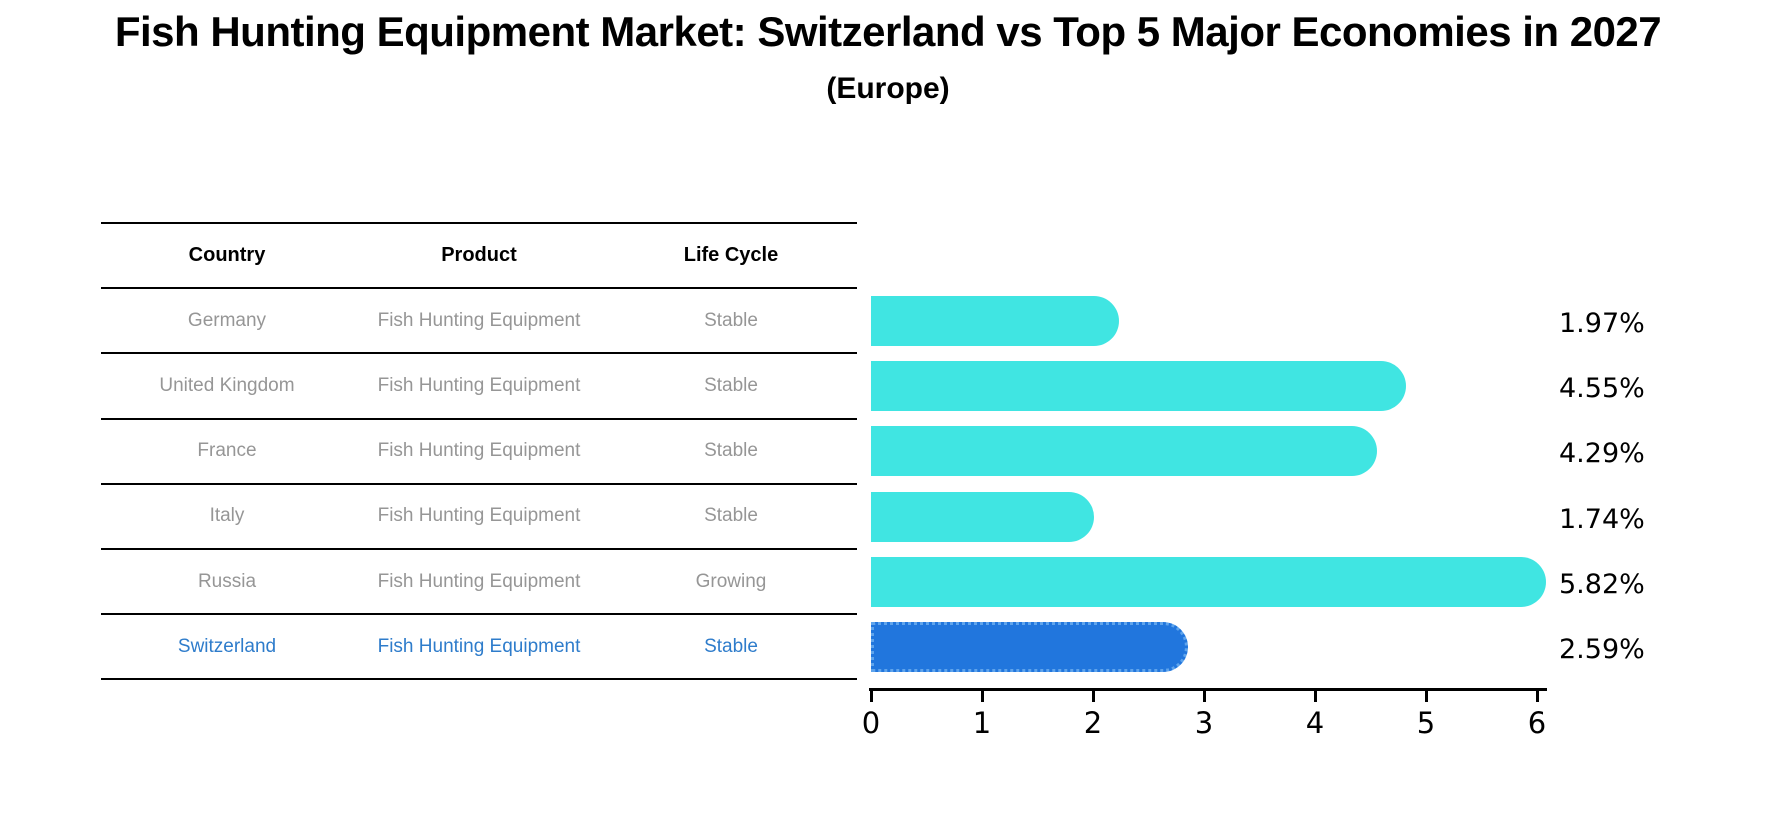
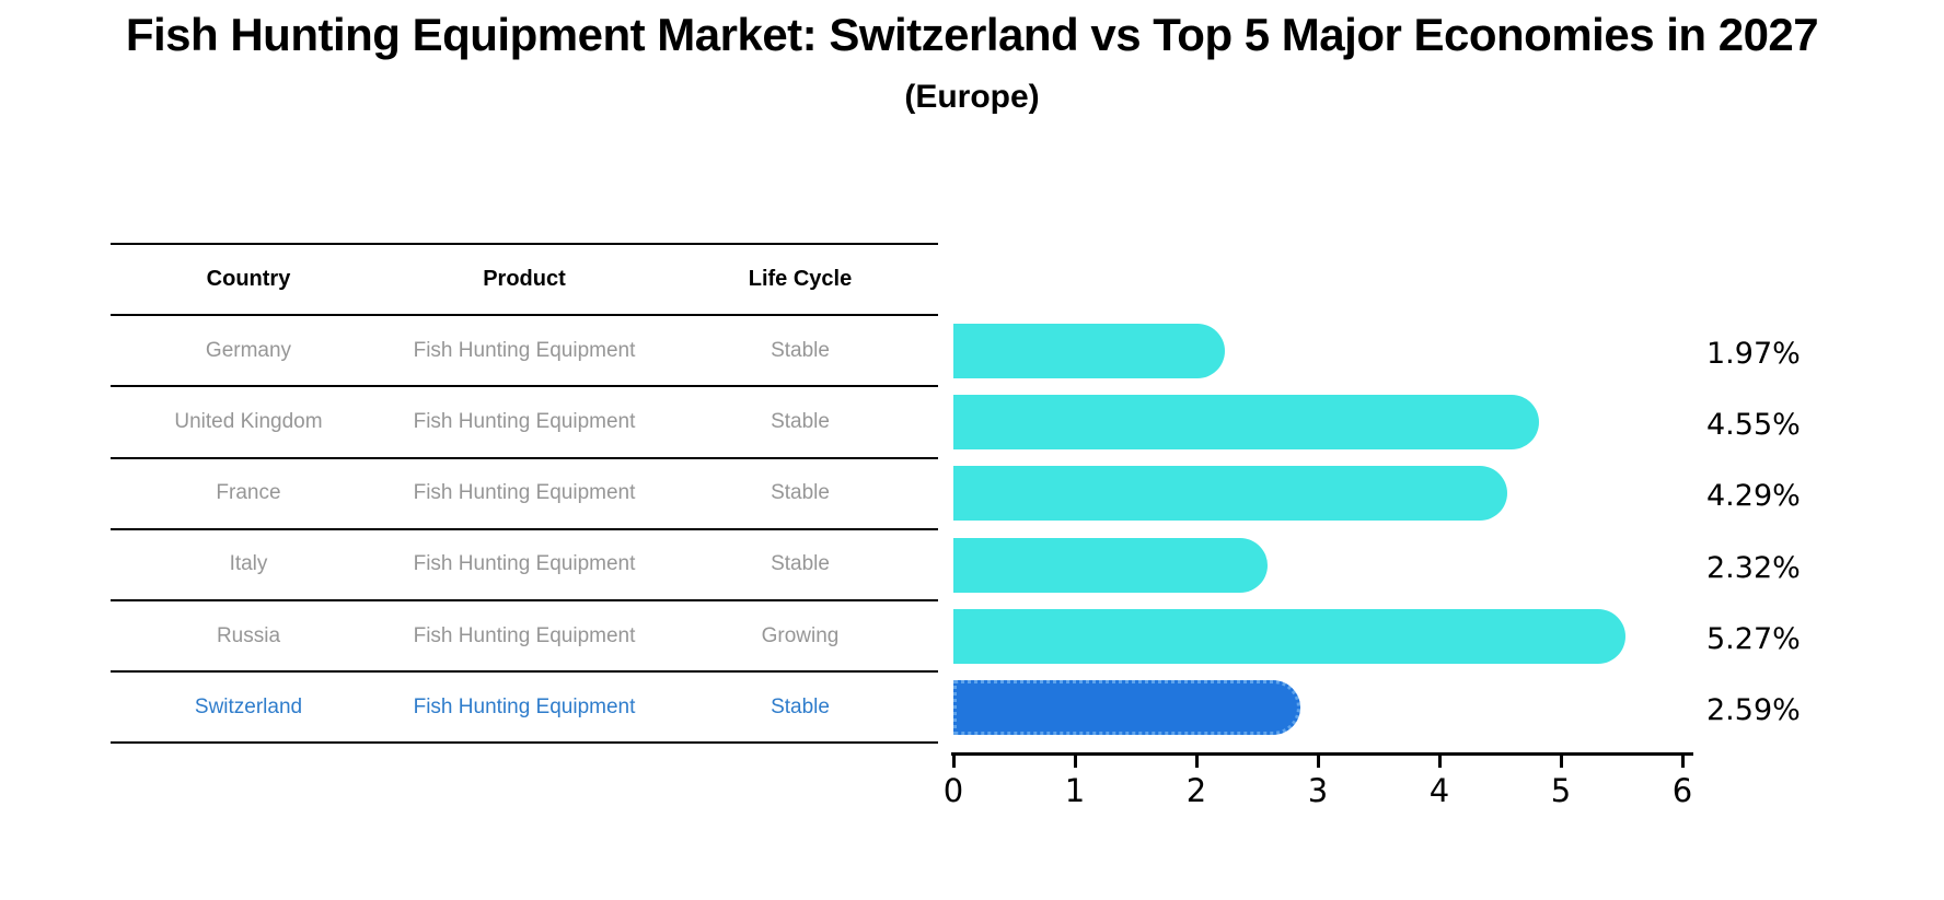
Italy: 1.74% -> 2.32%
Russia: 5.82% -> 5.27%
